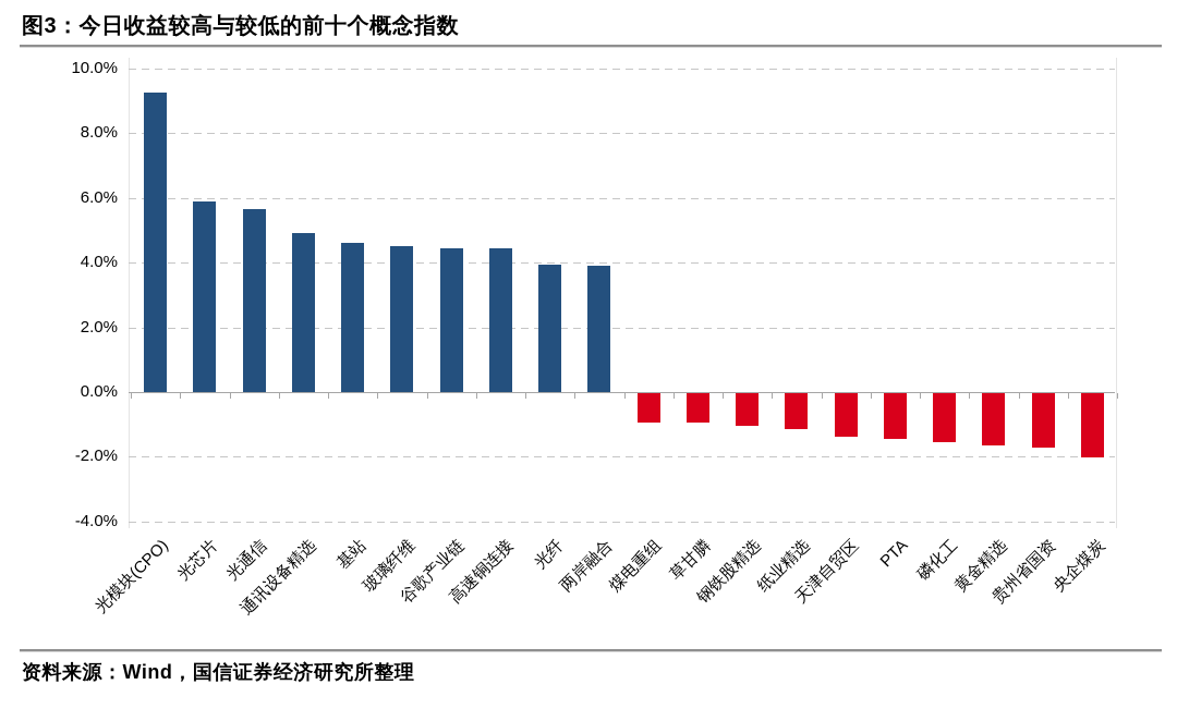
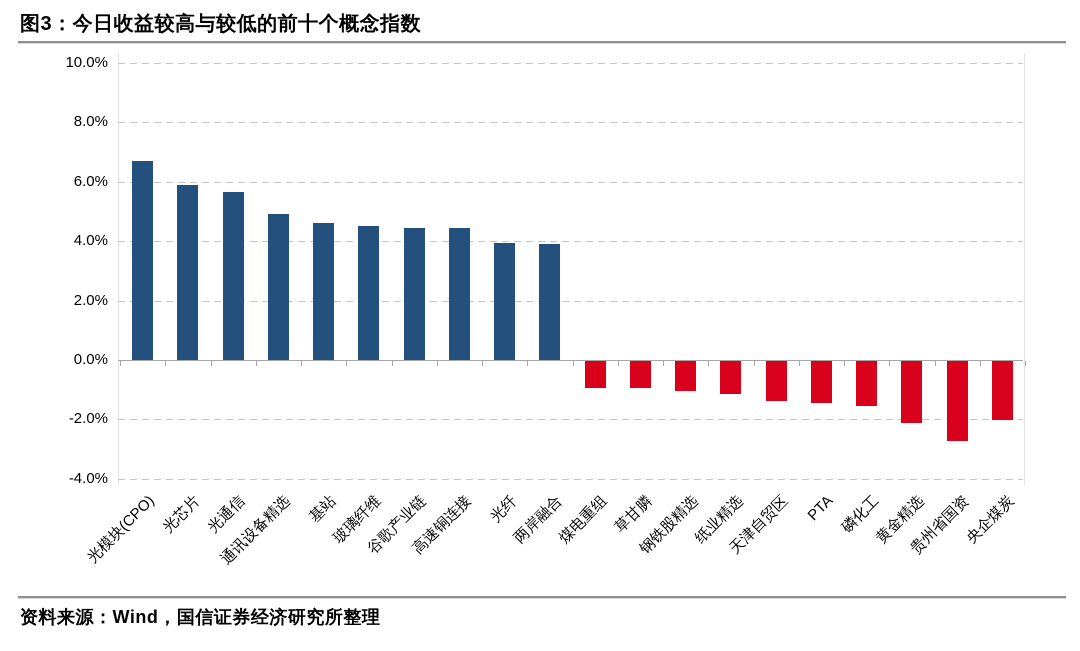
光模块(CPO): 9.2% -> 6.7%
黄金精选: -1.6% -> -2.1%
贵州省国资: -1.7% -> -2.7%
